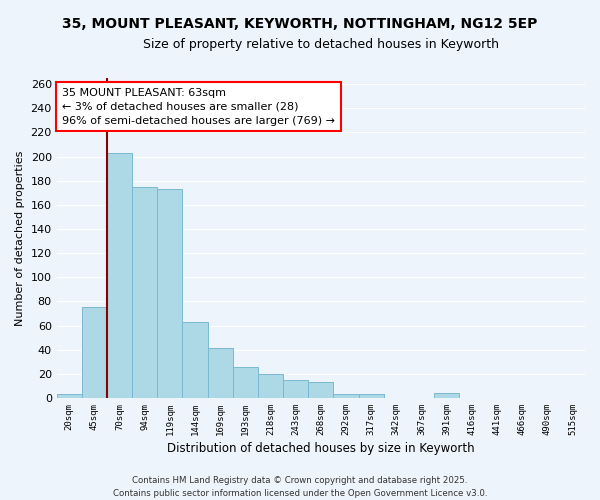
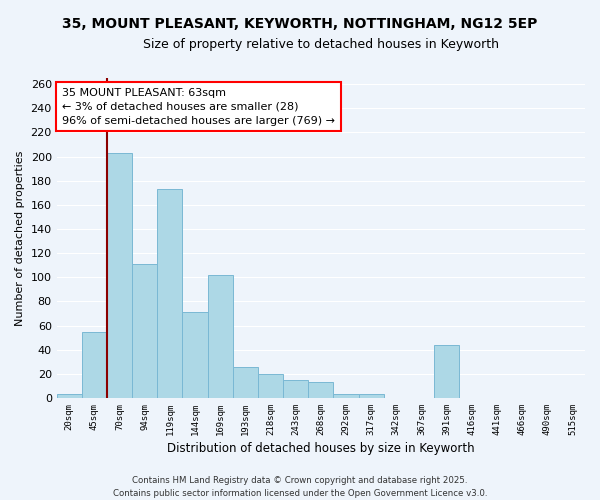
45sqm: 75 -> 55
94sqm: 175 -> 111
144sqm: 63 -> 71
169sqm: 41 -> 102
391sqm: 4 -> 44
